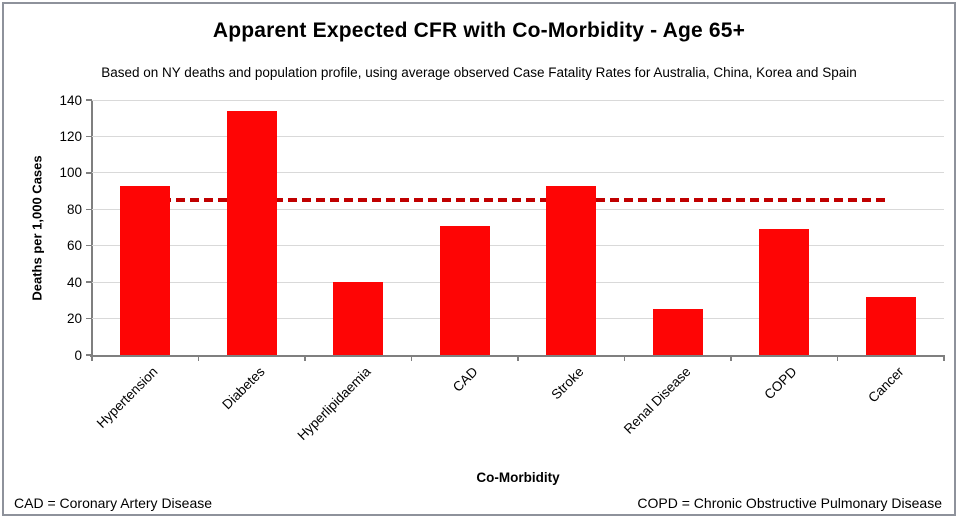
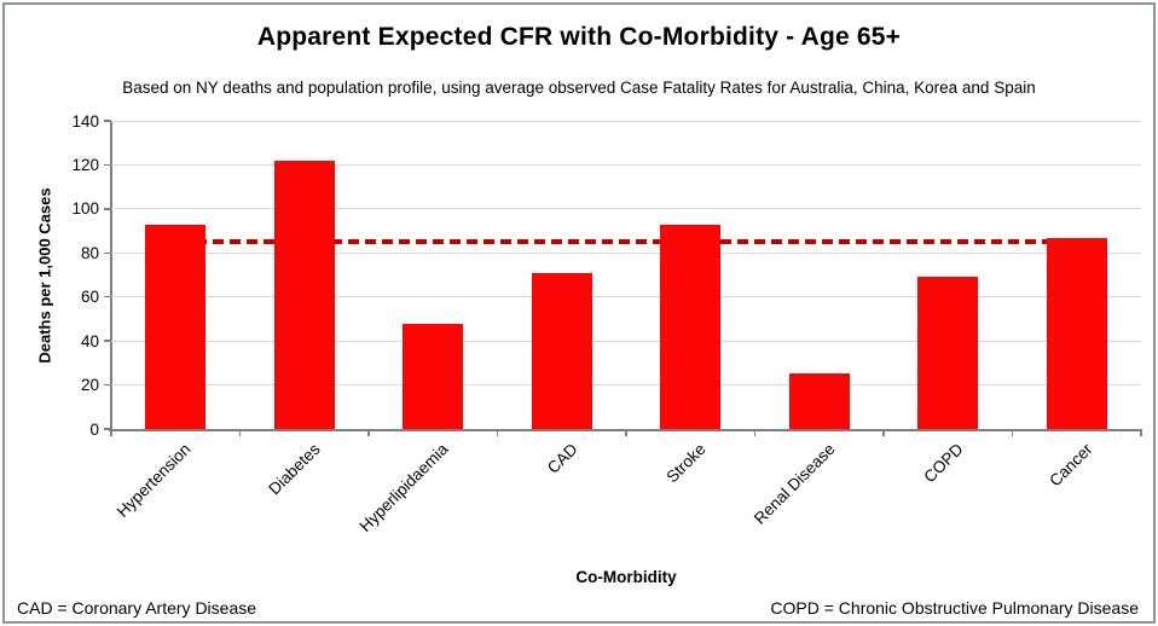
Diabetes: 134 -> 122
Hyperlipidaemia: 40 -> 48
Cancer: 32 -> 87
